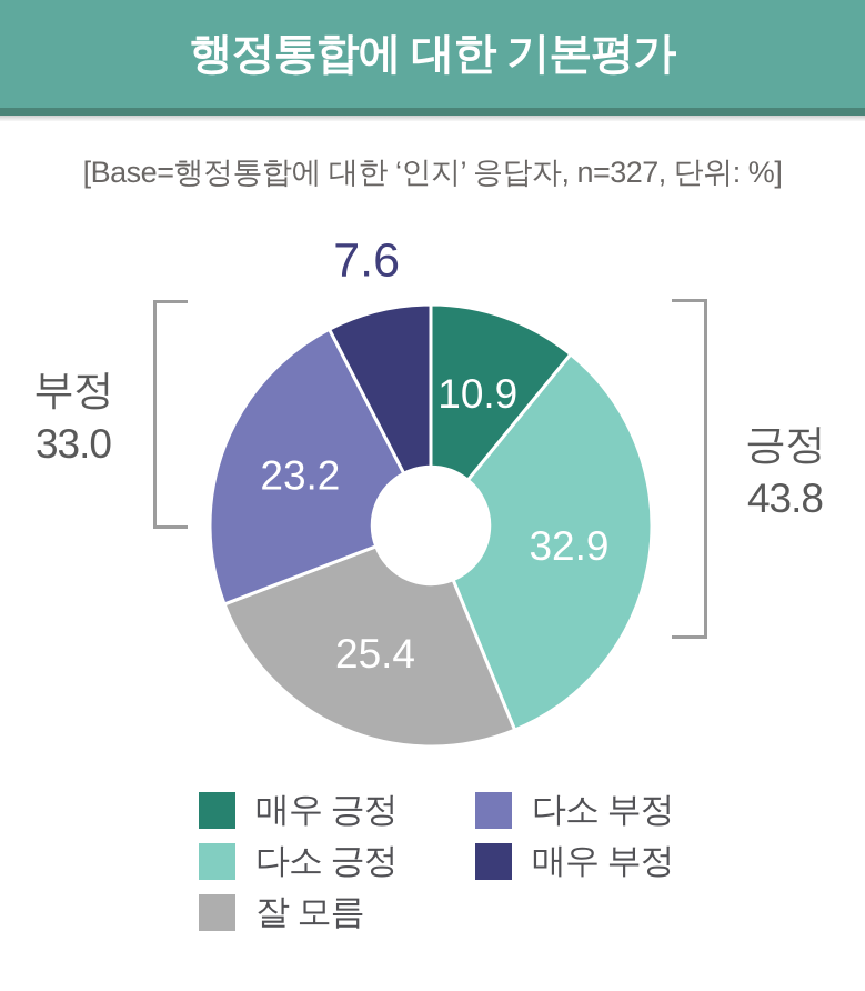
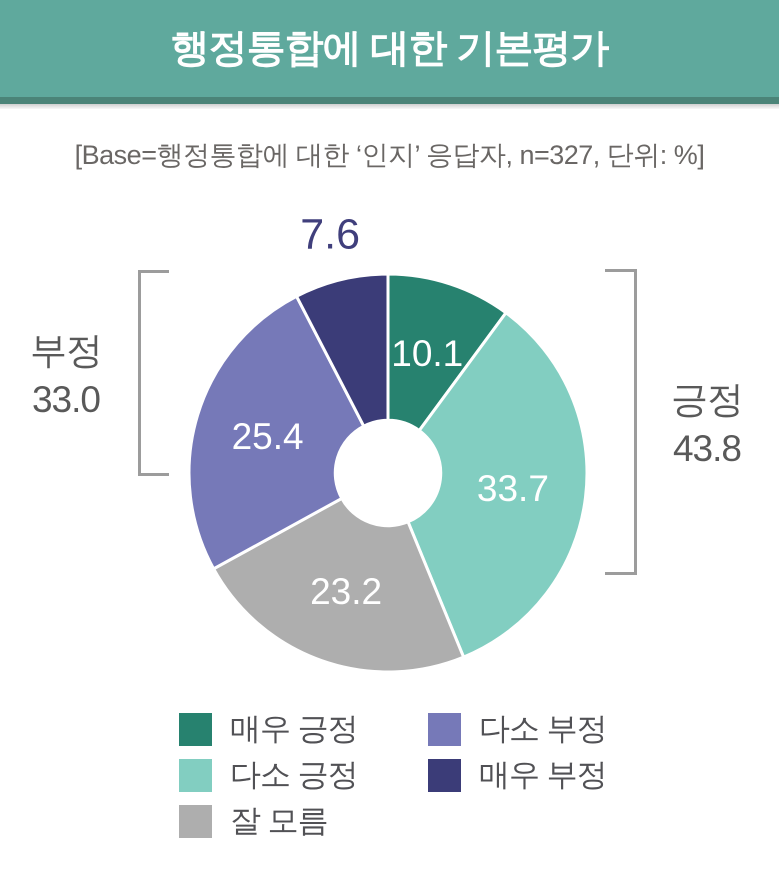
매우 긍정: 10.9 -> 10.1
다소 긍정: 32.9 -> 33.7
잘 모름: 25.4 -> 23.2
다소 부정: 23.2 -> 25.4
